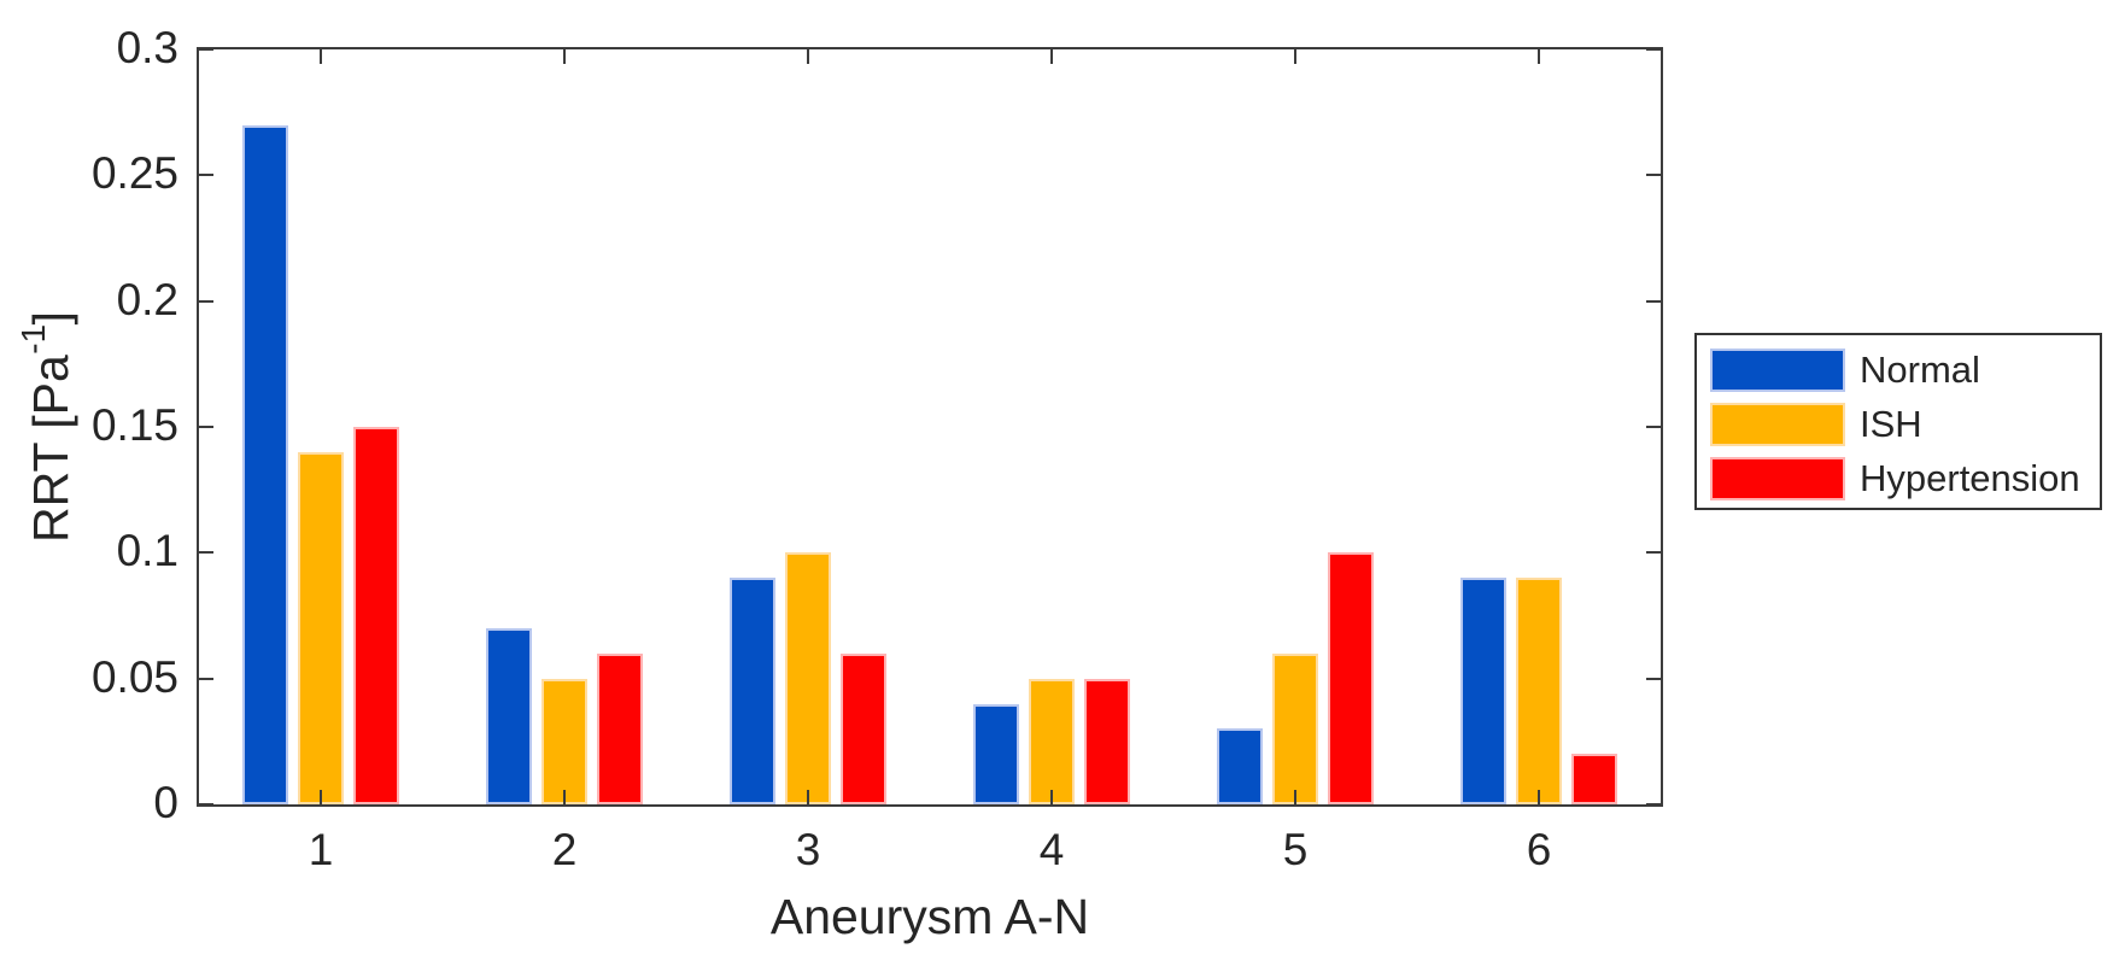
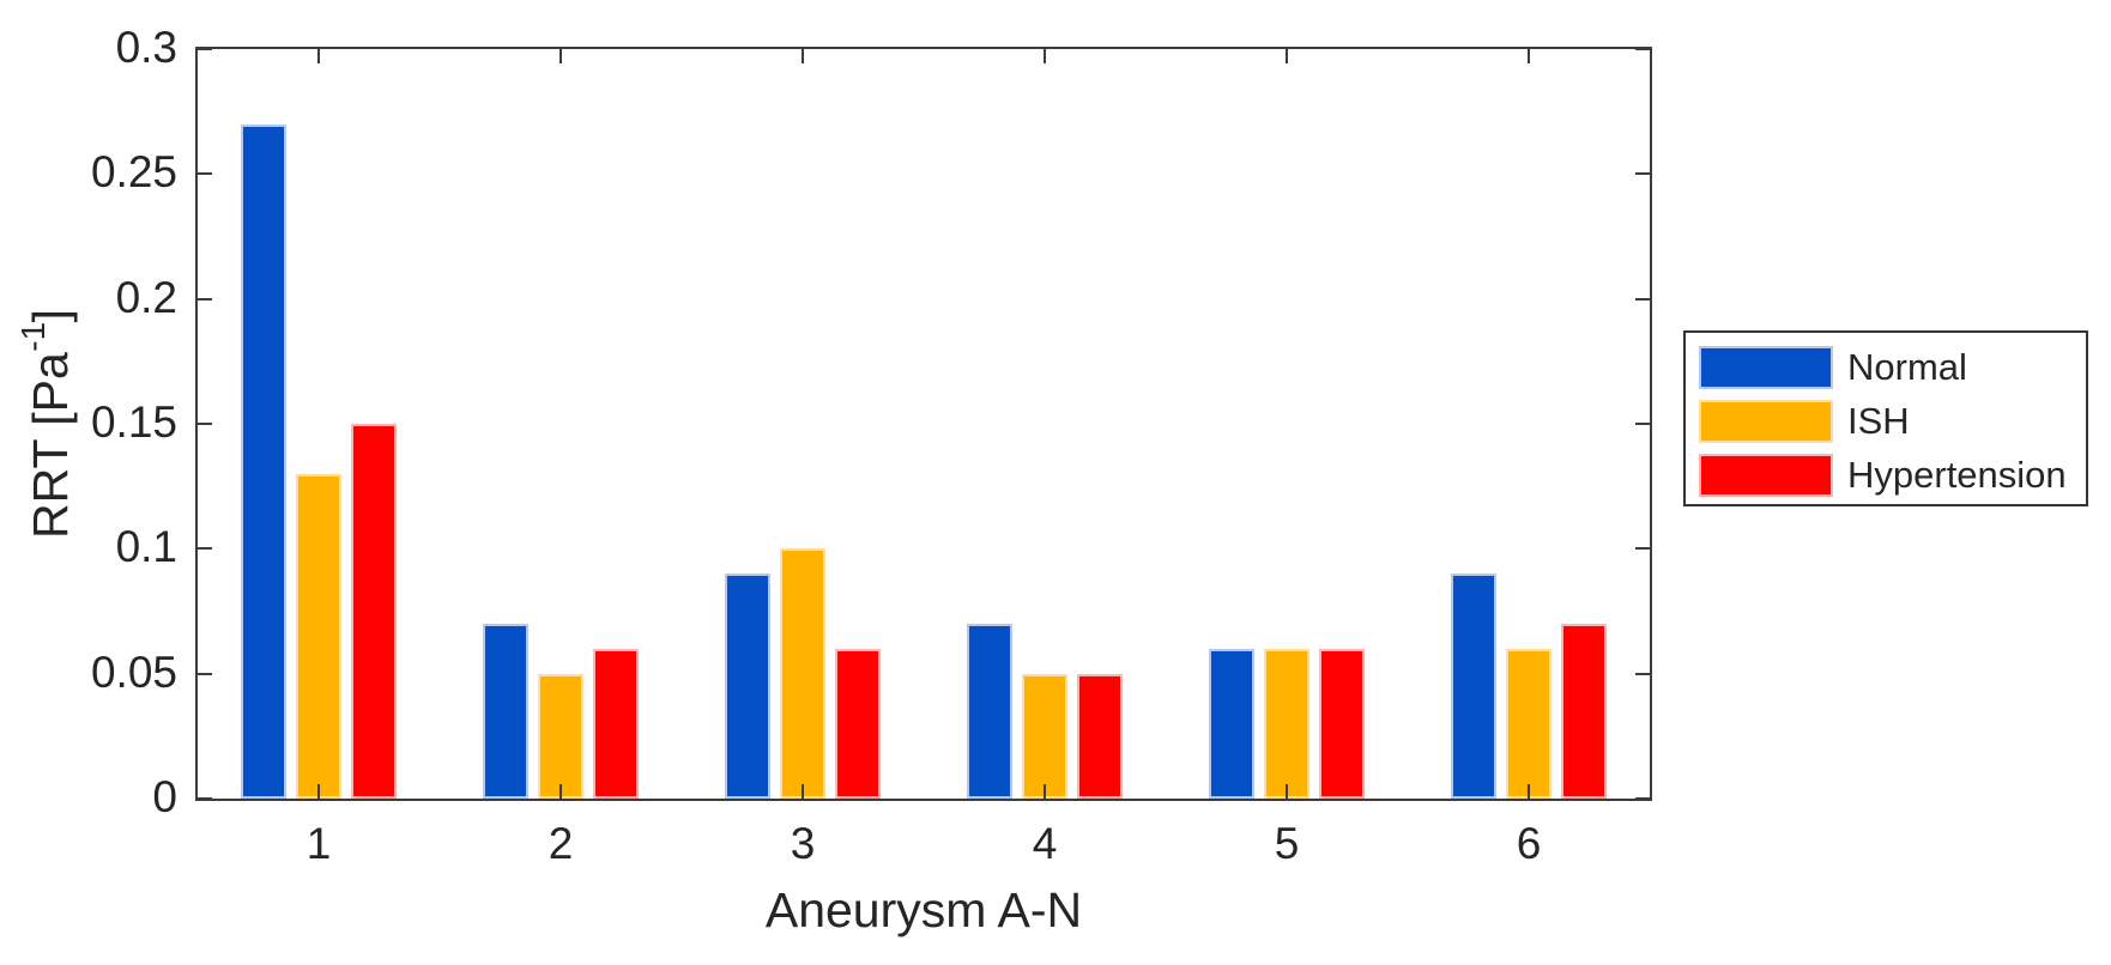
ISH/1: 0.14 -> 0.13
Normal/4: 0.04 -> 0.07
Normal/5: 0.03 -> 0.06
Hypertension/5: 0.10 -> 0.06
ISH/6: 0.09 -> 0.06
Hypertension/6: 0.02 -> 0.07
